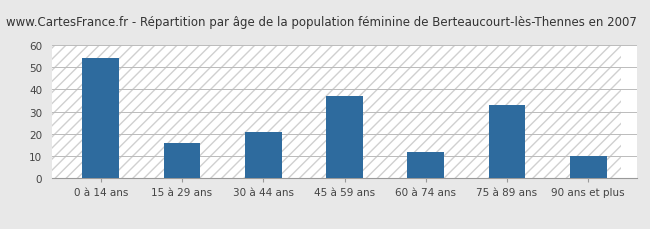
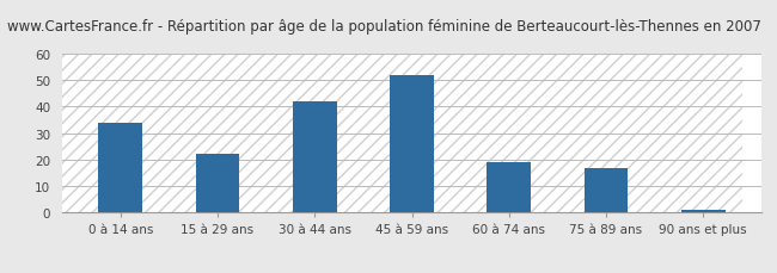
0 à 14 ans: 54 -> 34
15 à 29 ans: 16 -> 22
30 à 44 ans: 21 -> 42
45 à 59 ans: 37 -> 52
60 à 74 ans: 12 -> 19
75 à 89 ans: 33 -> 17
90 ans et plus: 10 -> 1
